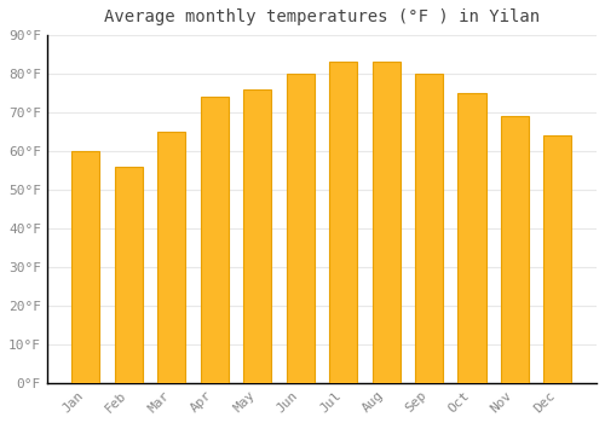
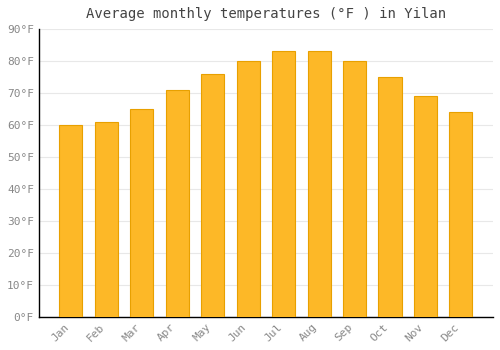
Feb: 56°F -> 61°F
Apr: 74°F -> 71°F
